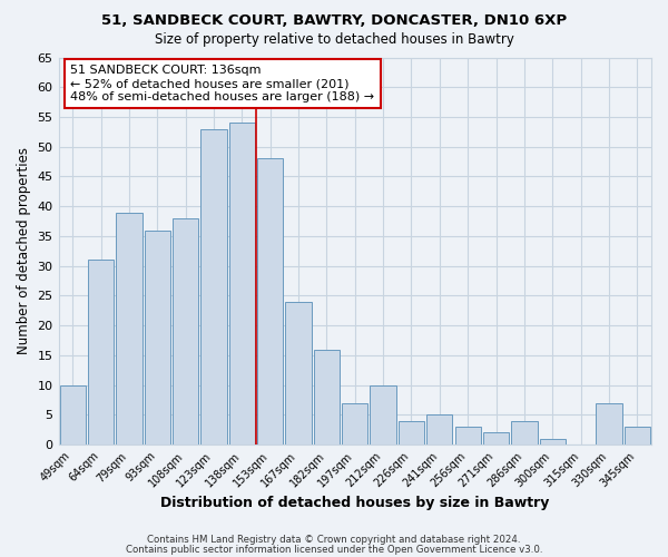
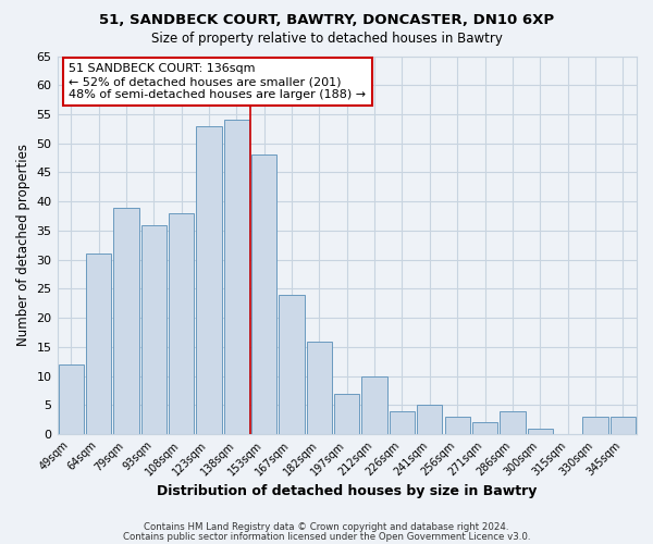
49sqm: 10 -> 12
330sqm: 7 -> 3
